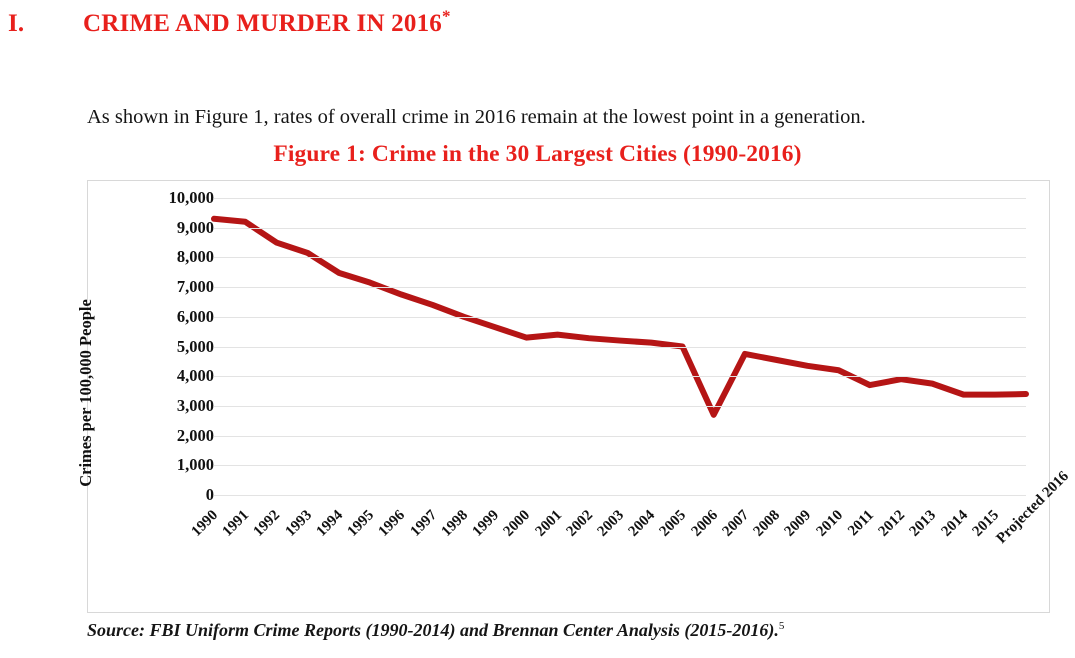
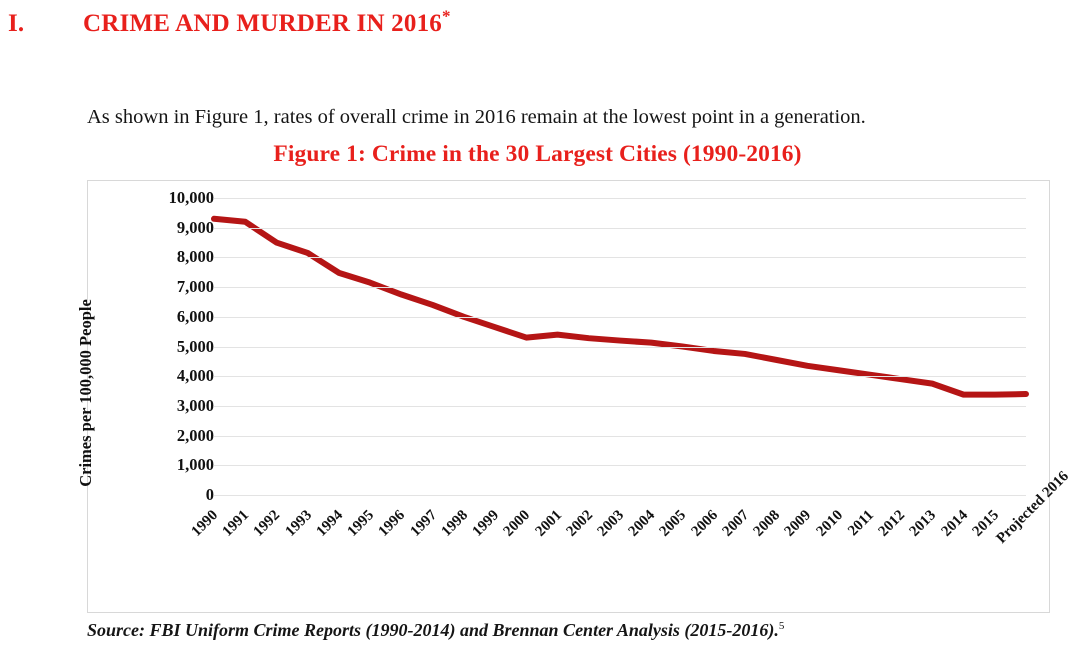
2006: 2700 -> 4800
2011: 3700 -> 4000
